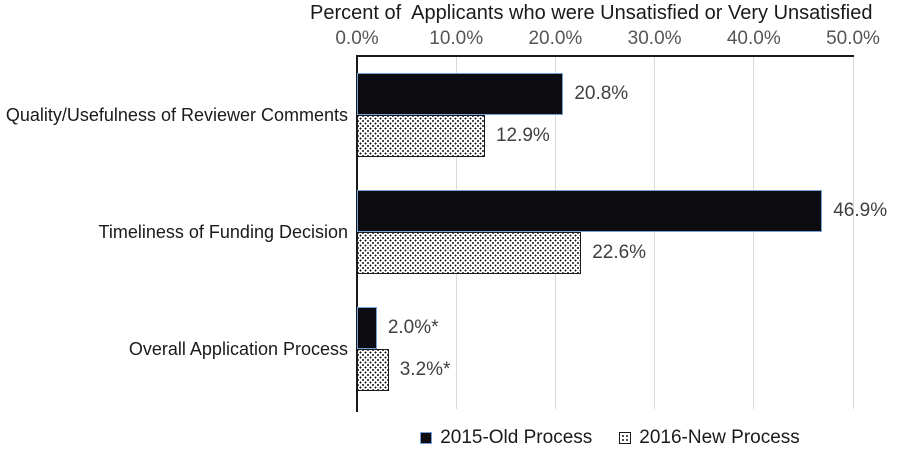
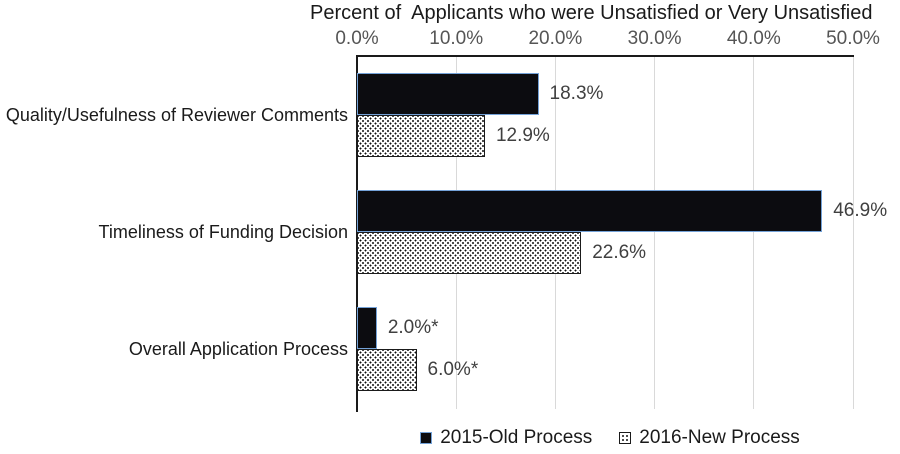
2015-Old Process/Quality/Usefulness of Reviewer Comments: 20.8% -> 18.3%
2016-New Process/Overall Application Process: 3.2 -> 6.0
